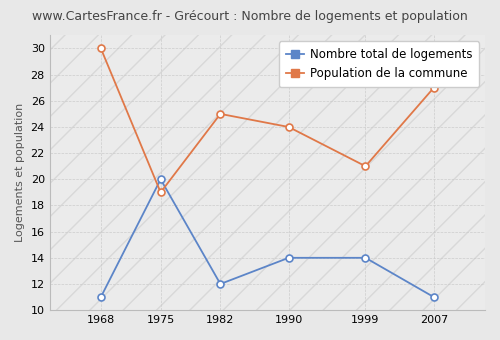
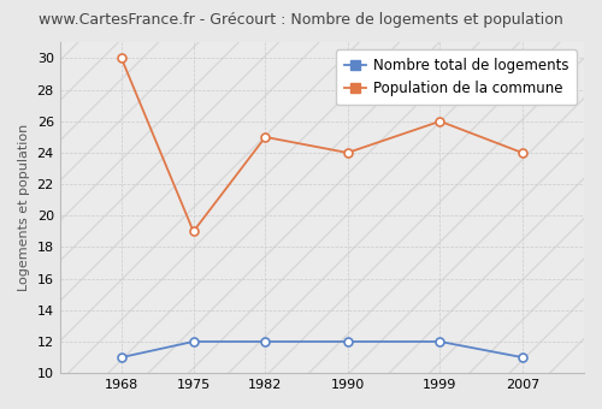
Nombre total de logements/1975: 20 -> 12
Nombre total de logements/1990: 14 -> 12
Nombre total de logements/1999: 14 -> 12
Population de la commune/1999: 21 -> 26
Population de la commune/2007: 27 -> 24
